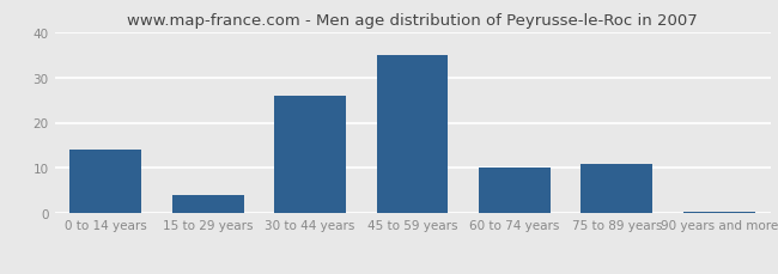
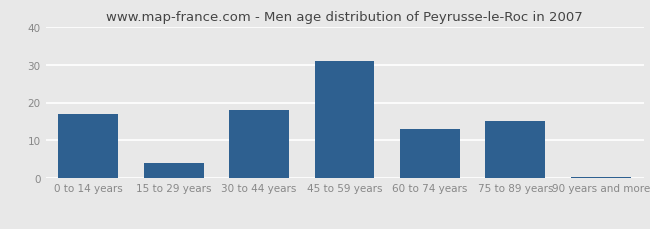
0 to 14 years: 14.0 -> 17.0
30 to 44 years: 26.0 -> 18.0
45 to 59 years: 35.0 -> 31.0
60 to 74 years: 10.0 -> 13.0
75 to 89 years: 11.0 -> 15.0
